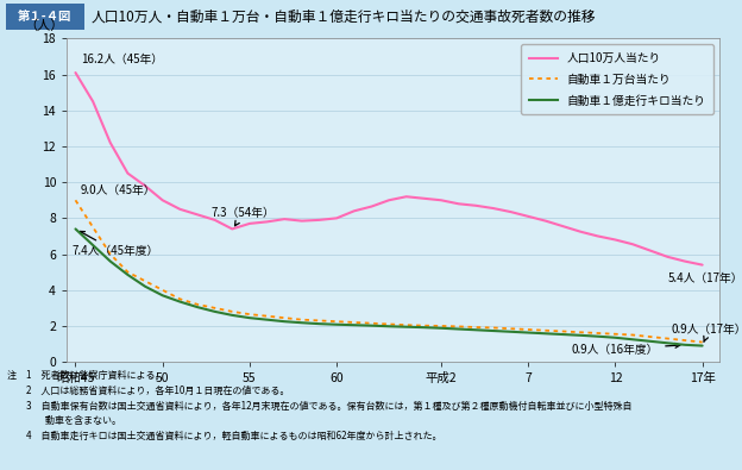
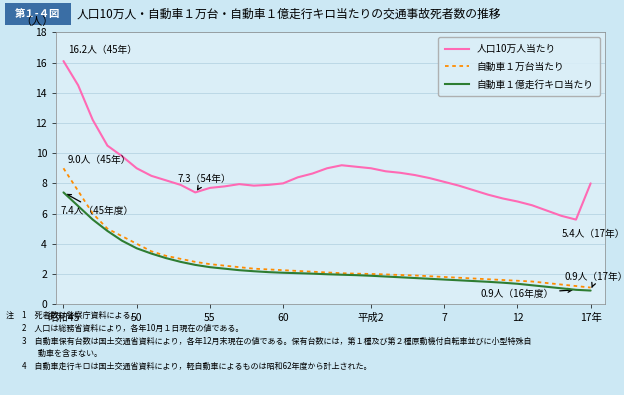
人口10万人当たり/17年: 5.4 -> 8.0
